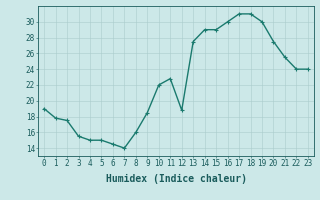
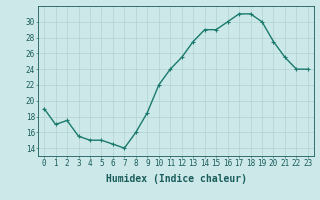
1: 17.8 -> 17.0
11: 22.8 -> 24.0
12: 18.8 -> 25.5
